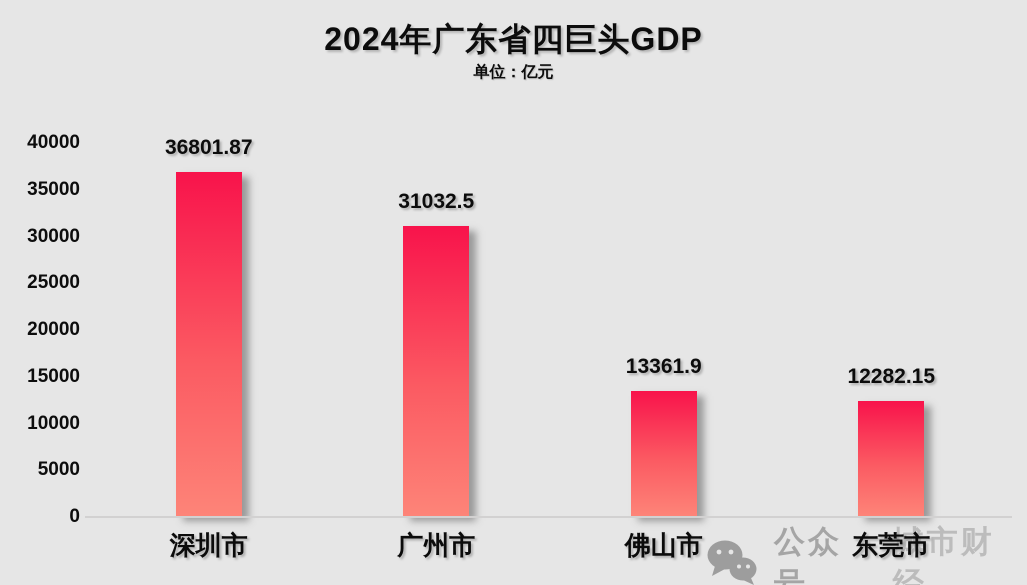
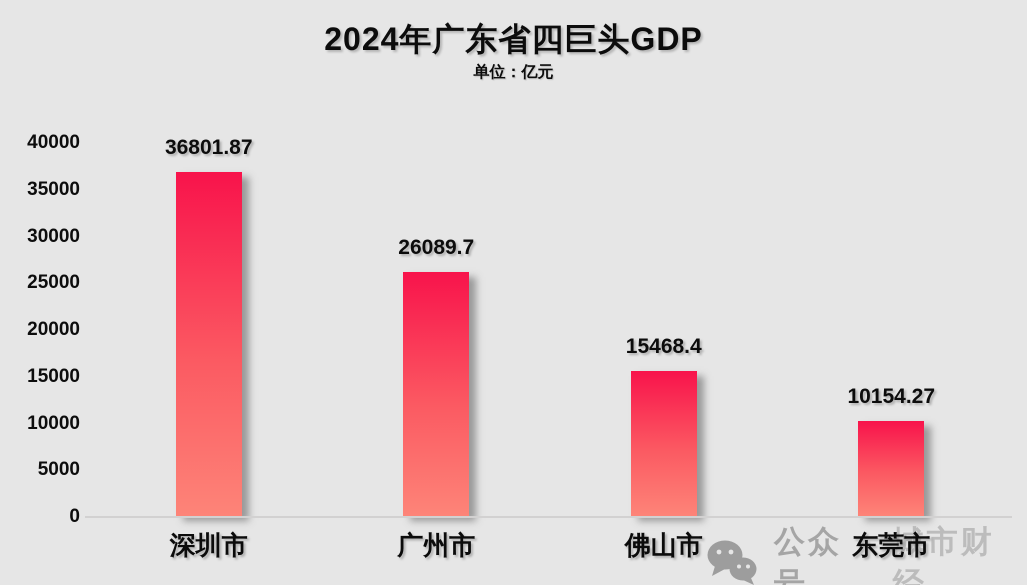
广州市: 31032.5 -> 26089.7
佛山市: 13361.9 -> 15468.4
东莞市: 12282.15 -> 10154.27
